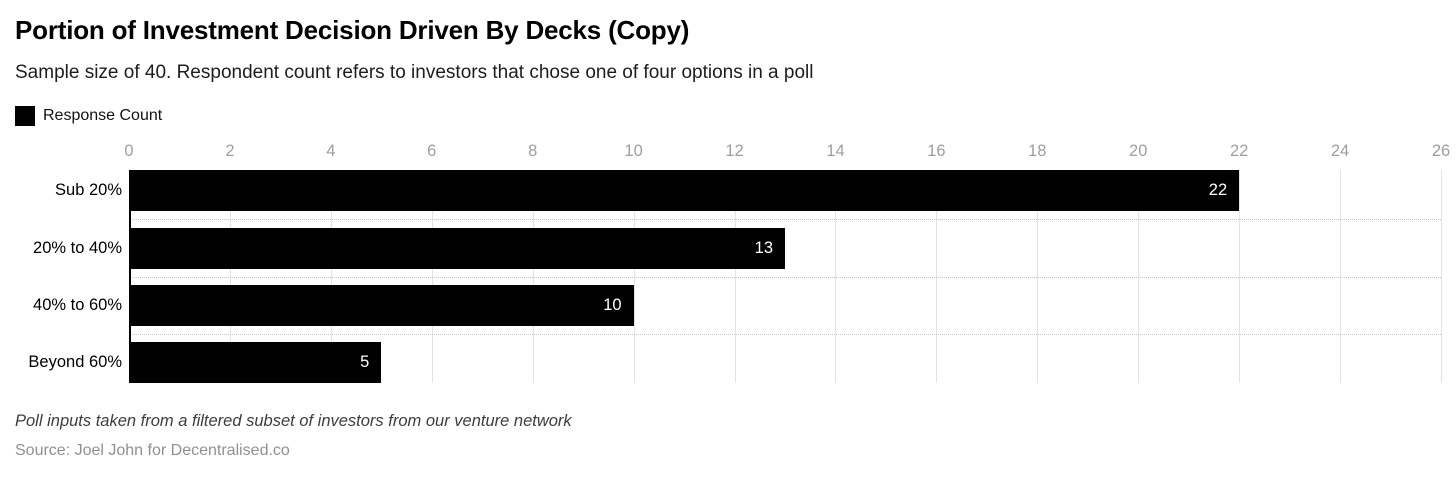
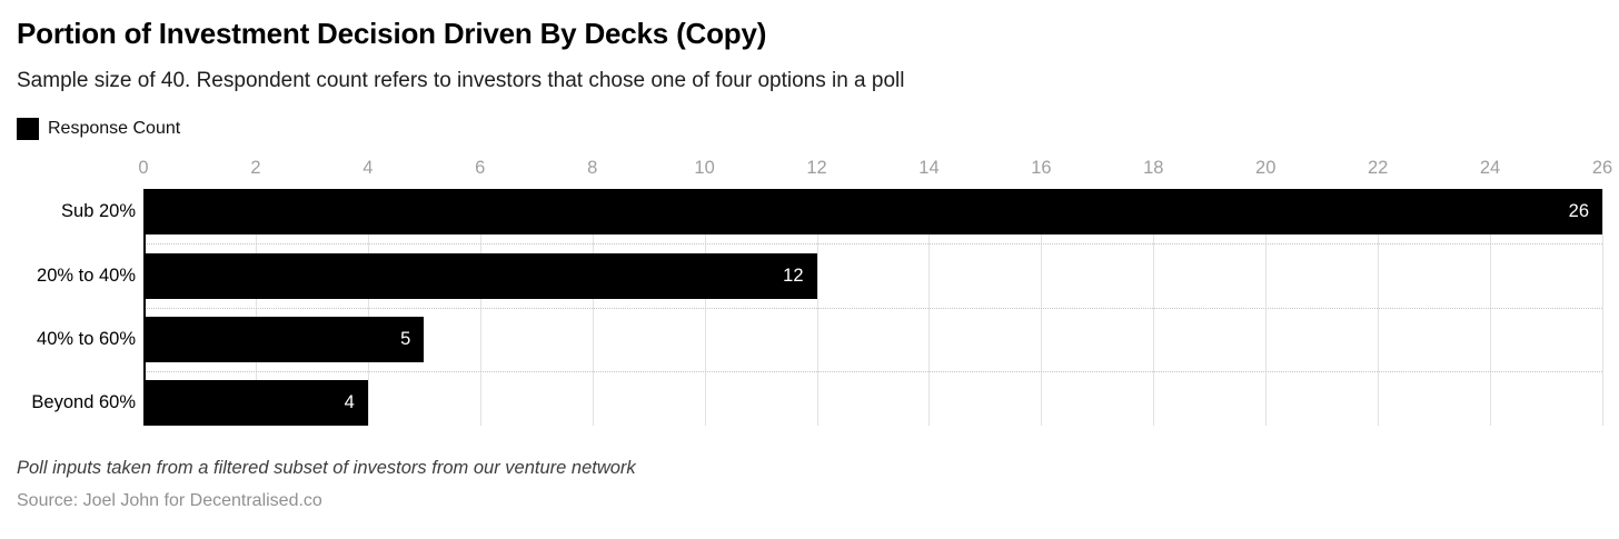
Sub 20%: 22 -> 26
20% to 40%: 13 -> 12
40% to 60%: 10 -> 5
Beyond 60%: 5 -> 4
